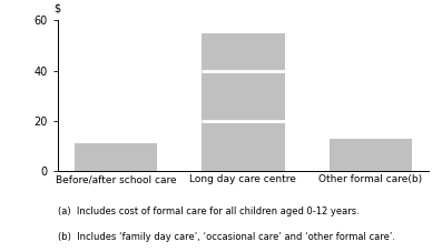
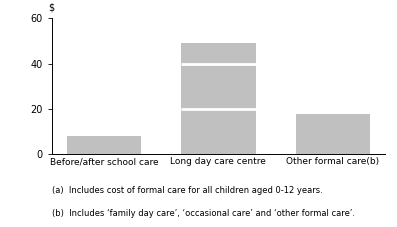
Before/after school care: 11 -> 8
Long day care centre: 55 -> 49
Other formal care(b): 13 -> 18
